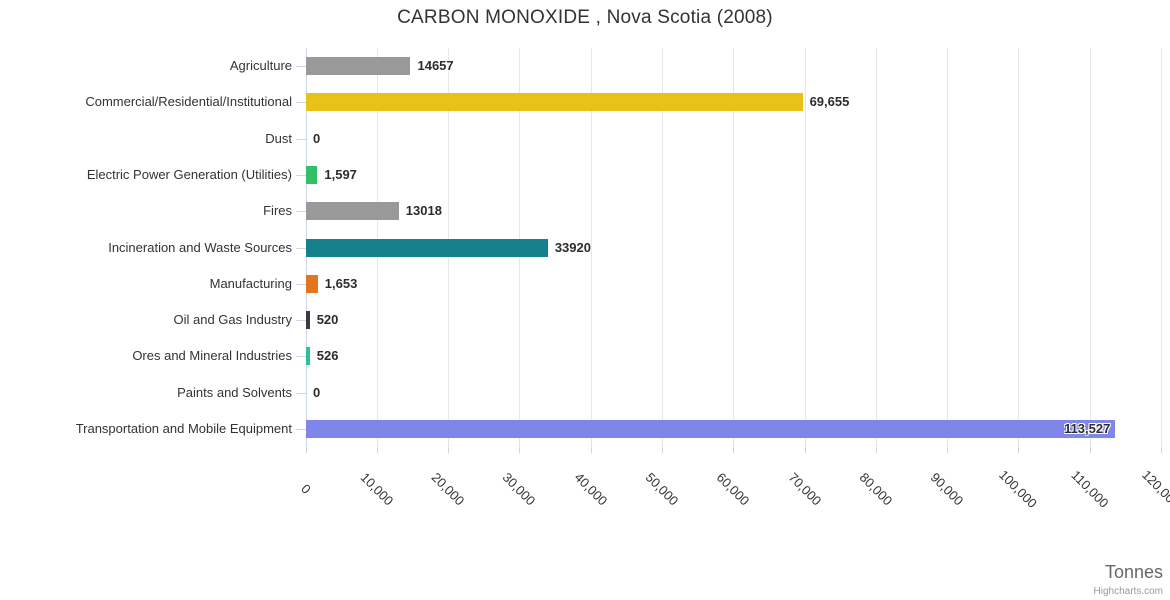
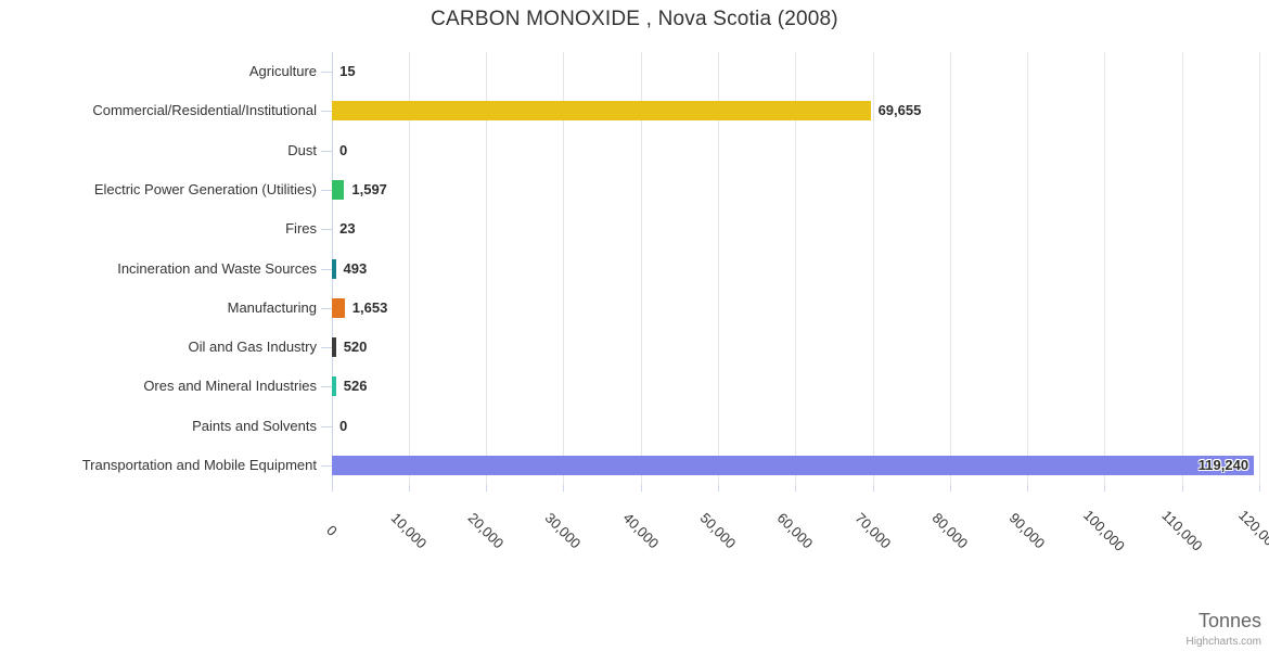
Agriculture: 14657 -> 15
Fires: 13018 -> 23
Incineration and Waste Sources: 33920 -> 493
Transportation and Mobile Equipment: 113,527 -> 119,240
